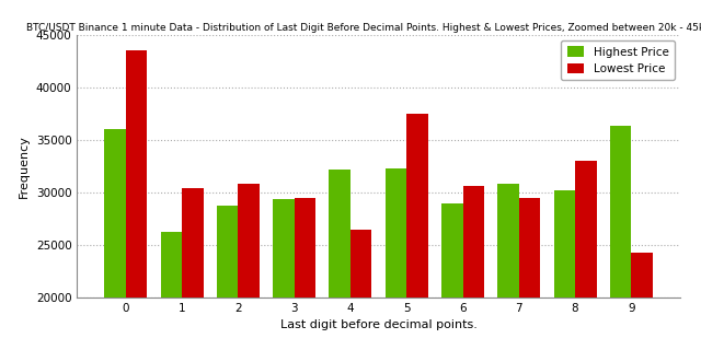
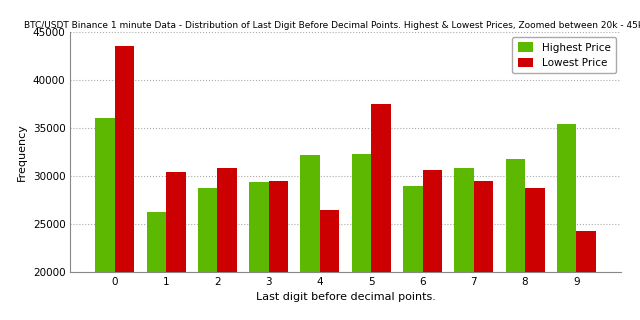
Highest Price/8: 30200 -> 31800
Lowest Price/8: 33000 -> 28800
Highest Price/9: 36400 -> 35400
